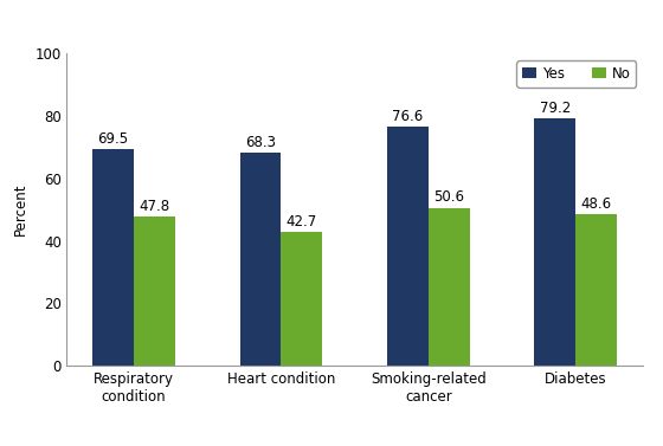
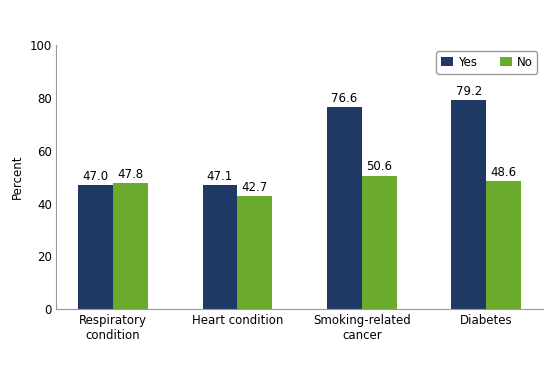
Yes/Respiratory condition: 69.5 -> 47.0
Yes/Heart condition: 68.3 -> 47.1
